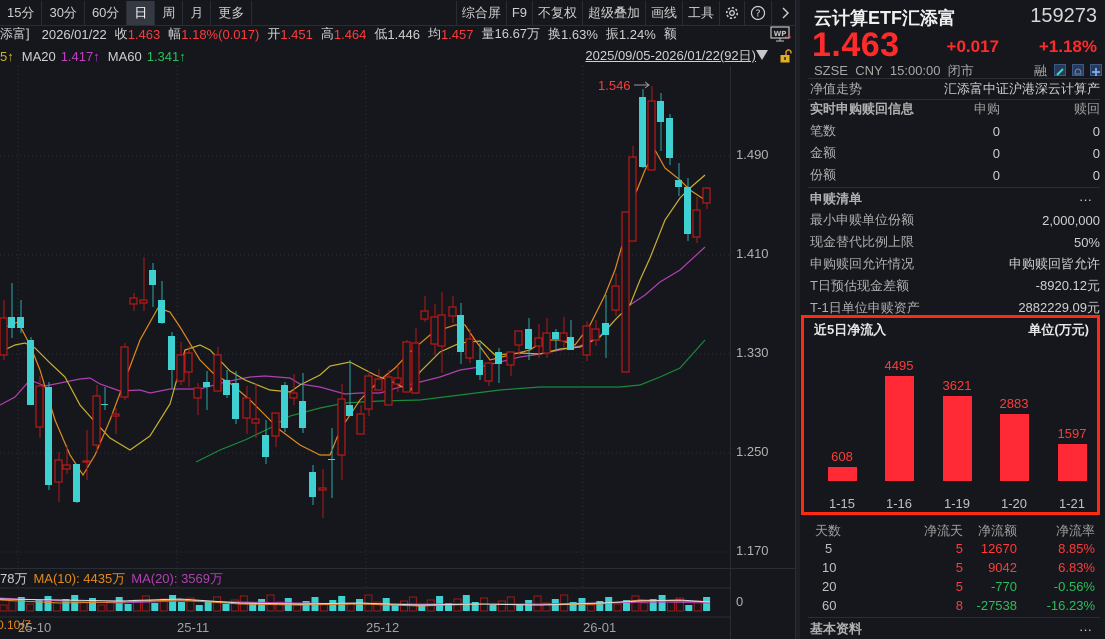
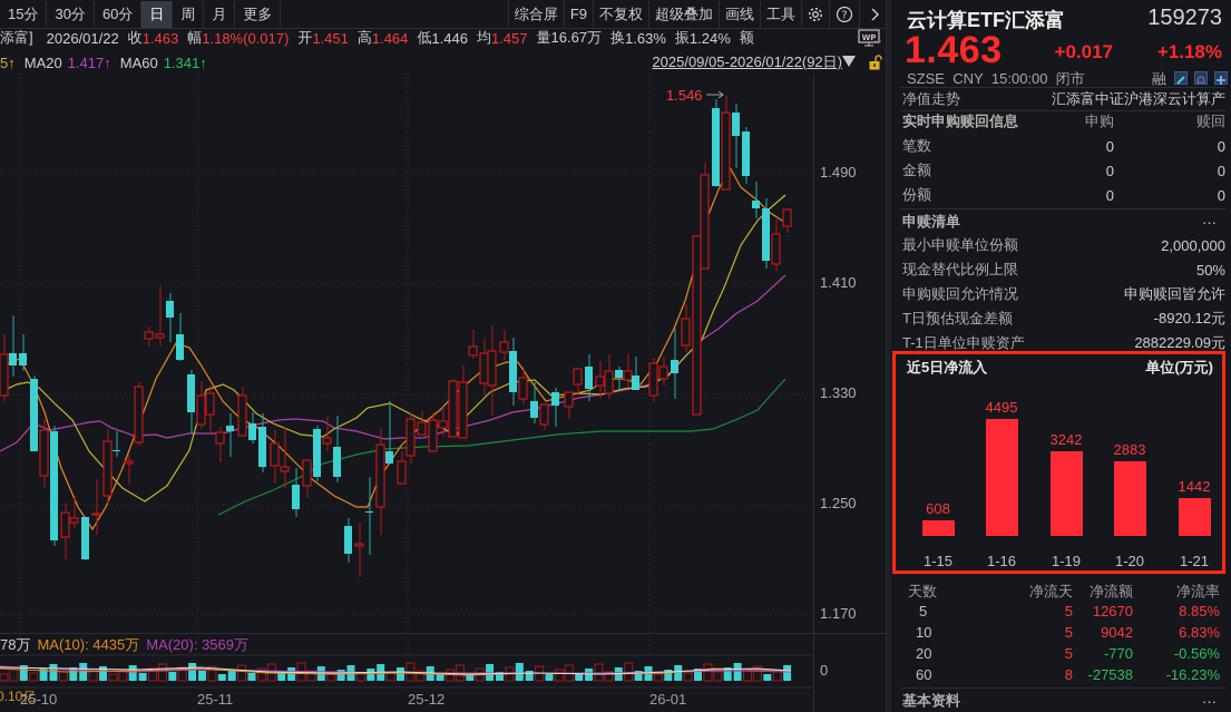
1-19: 3621 -> 3242
1-21: 1597 -> 1442
